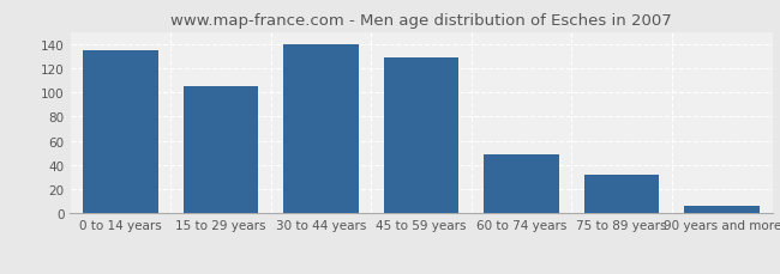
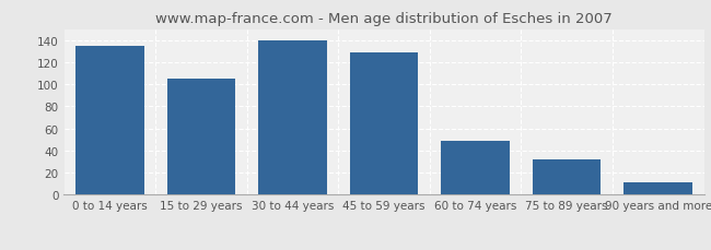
90 years and more: 6 -> 11
